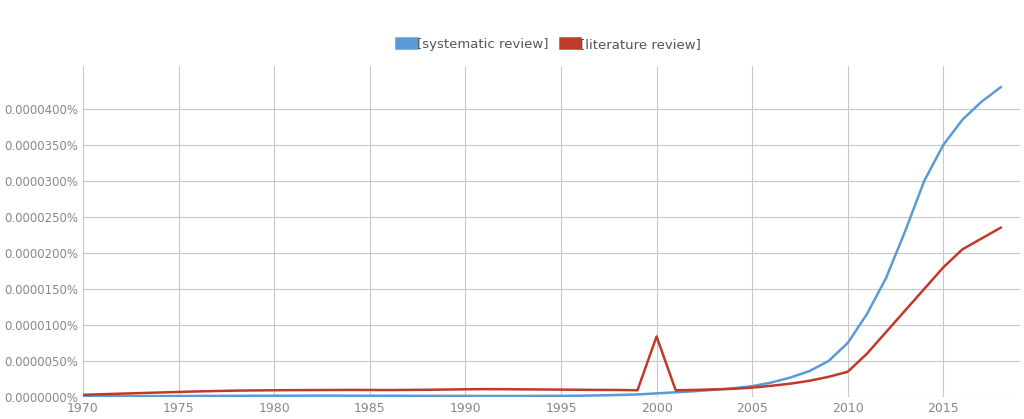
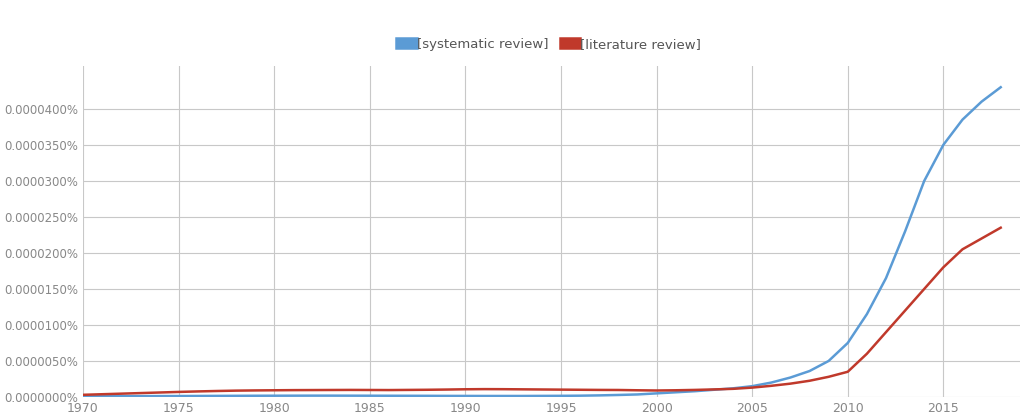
[literature review]/2000: 0.0000084% -> 0.0000009%
